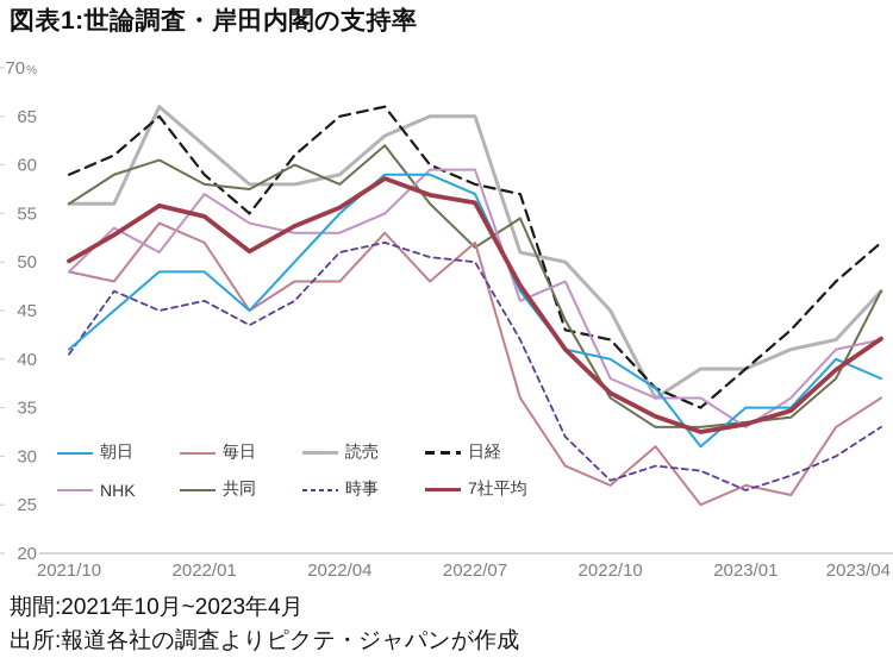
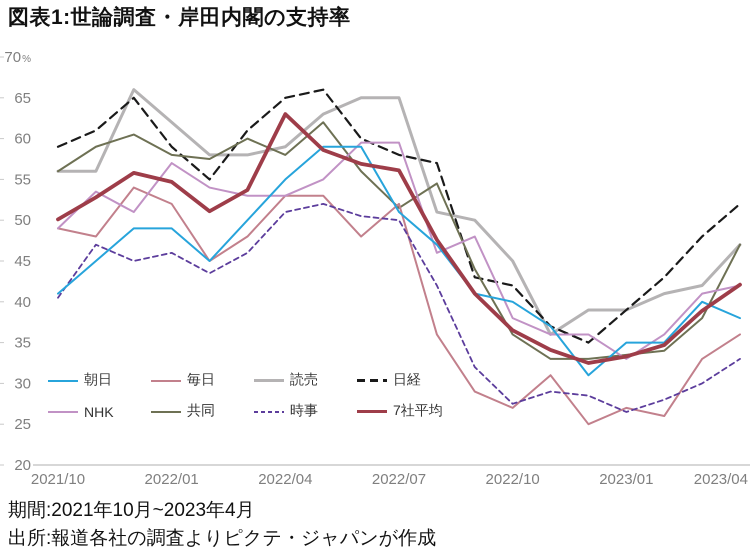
毎日/2022/04: 48 -> 53
7社平均/2022/04: 56 -> 63
朝日/2022/07: 57 -> 51
